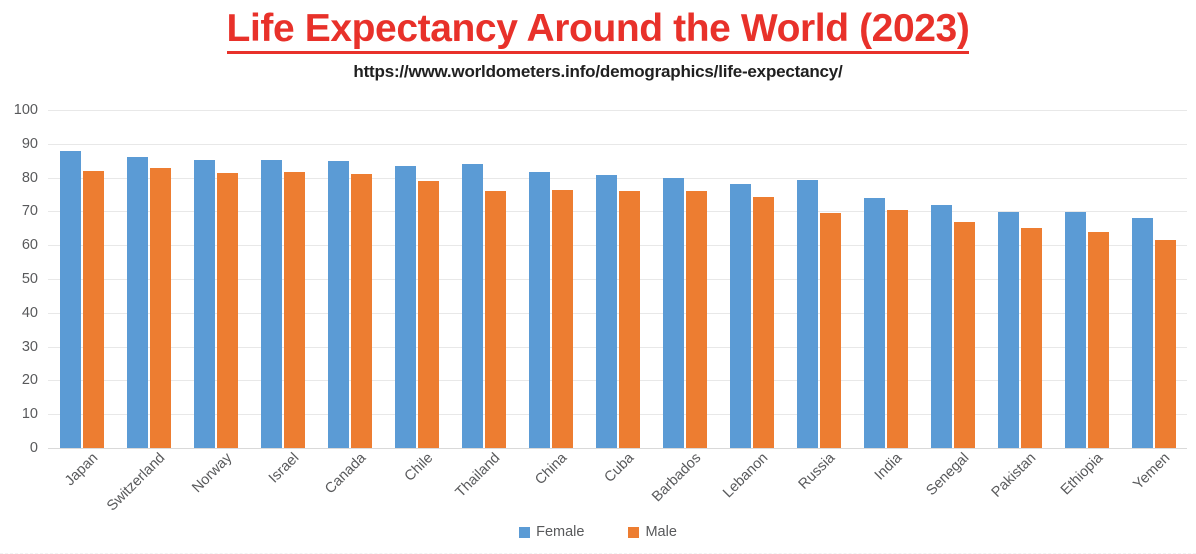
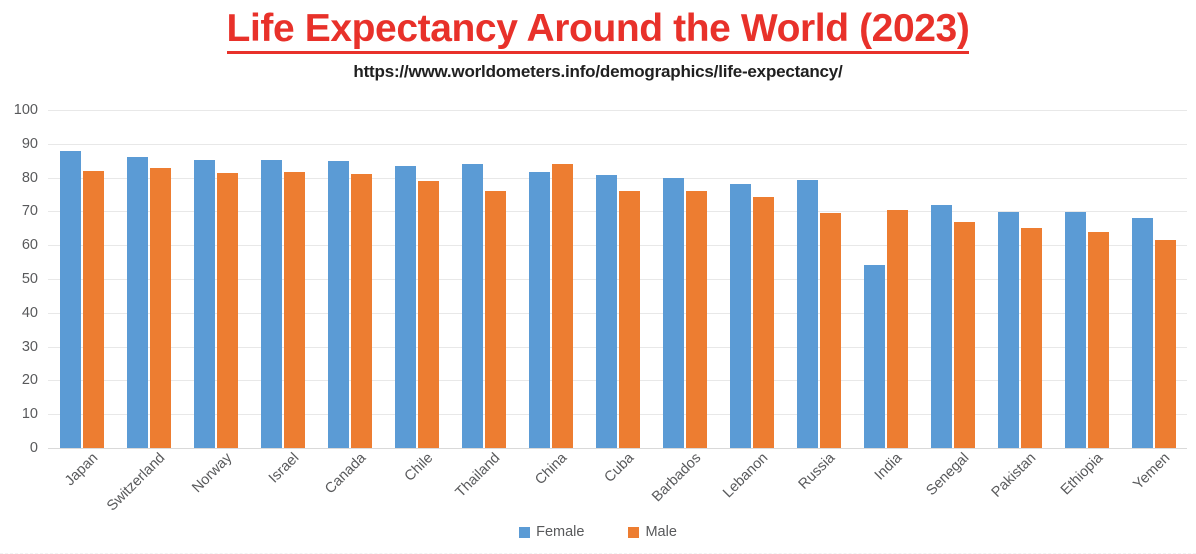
Male/China: 76 -> 84
Female/India: 74 -> 54
